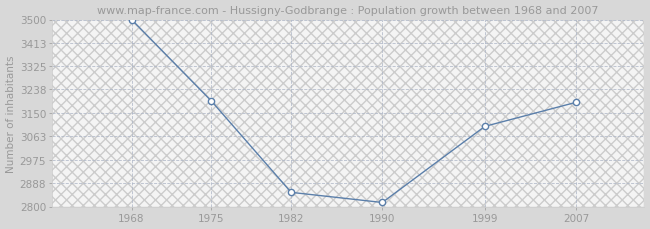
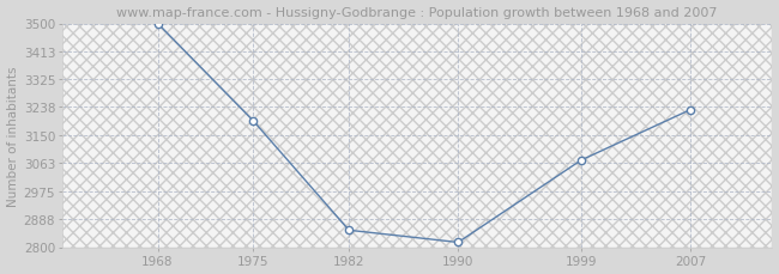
1999: 3100 -> 3072
2007: 3190 -> 3230
